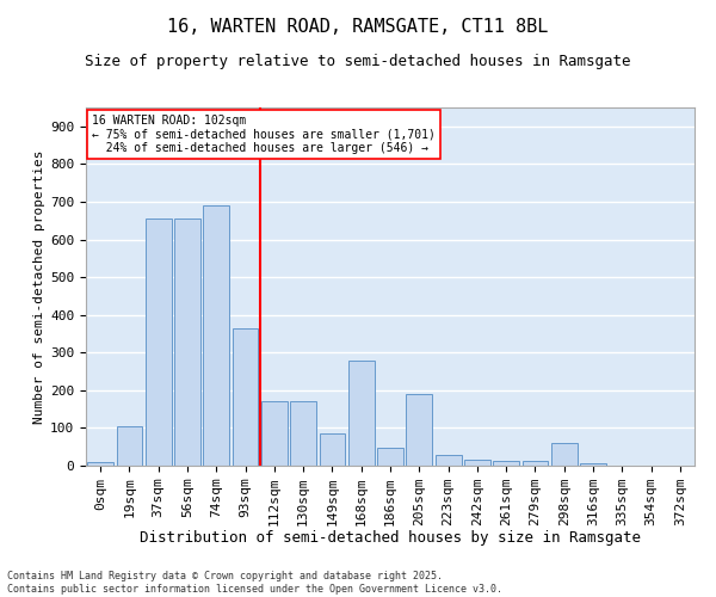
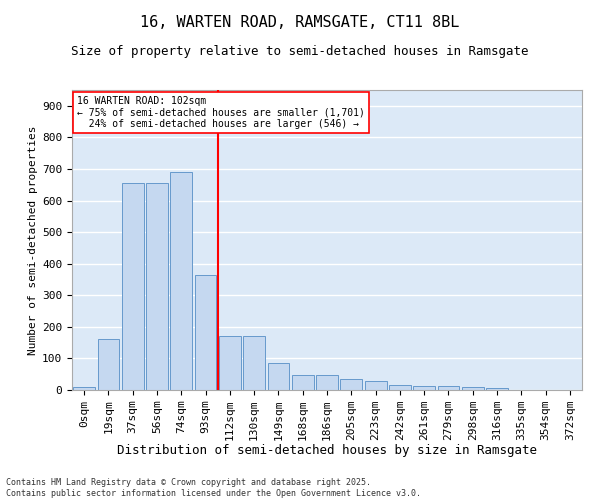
19sqm: 105 -> 160
168sqm: 280 -> 47
205sqm: 190 -> 36
298sqm: 60 -> 10
